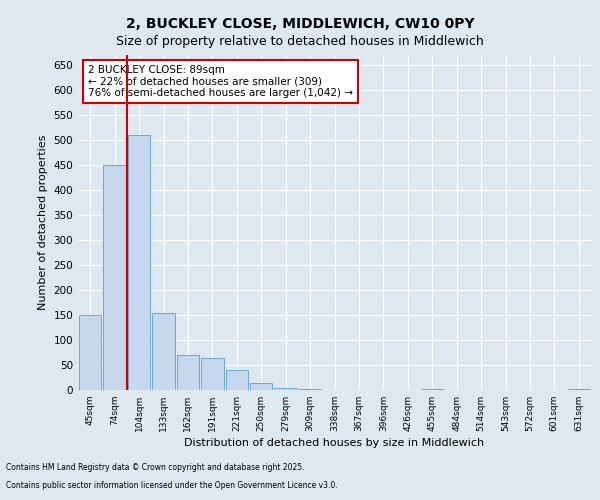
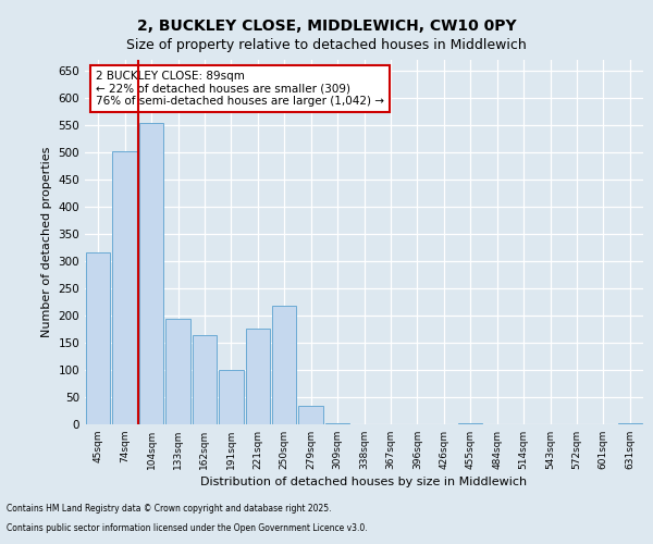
45sqm: 150 -> 316
74sqm: 450 -> 502
104sqm: 510 -> 554
133sqm: 155 -> 194
162sqm: 70 -> 164
191sqm: 65 -> 100
221sqm: 40 -> 176
250sqm: 15 -> 218
279sqm: 5 -> 34
